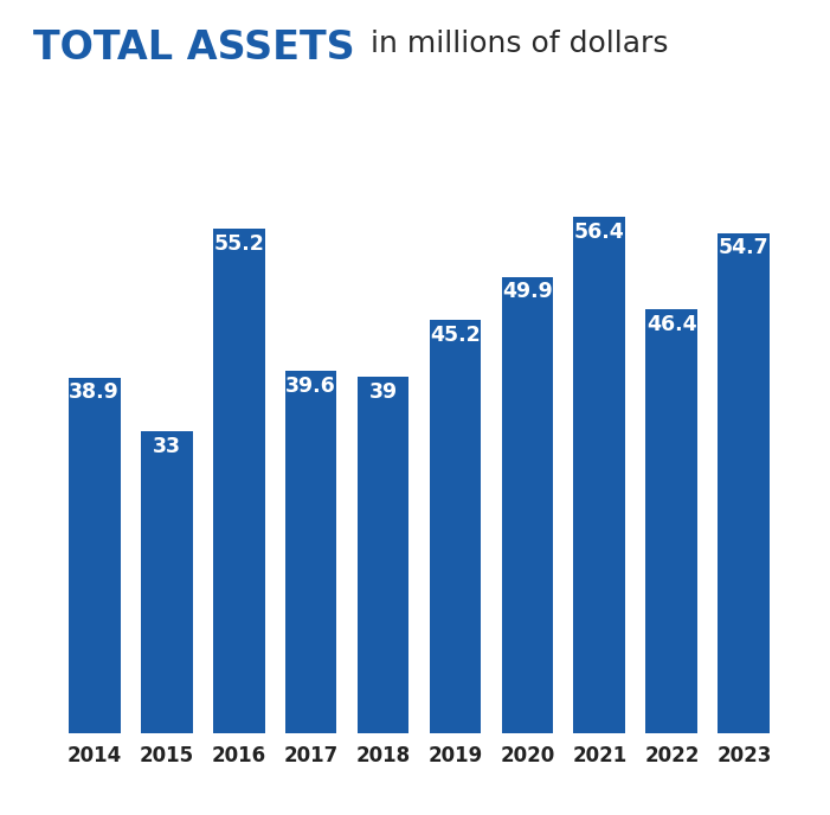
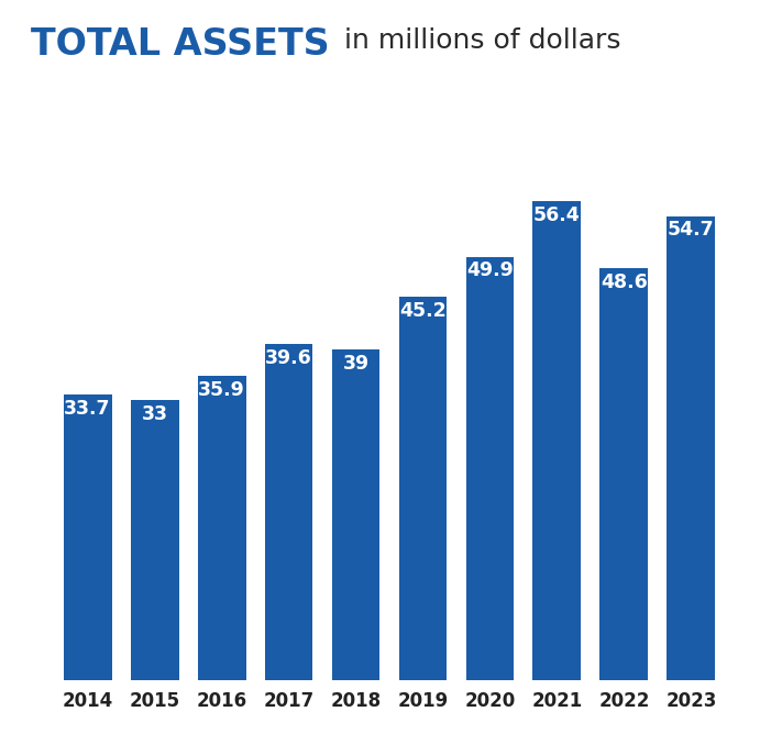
2014: 38.9 -> 33.7
2016: 55.2 -> 35.9
2022: 46.4 -> 48.6
